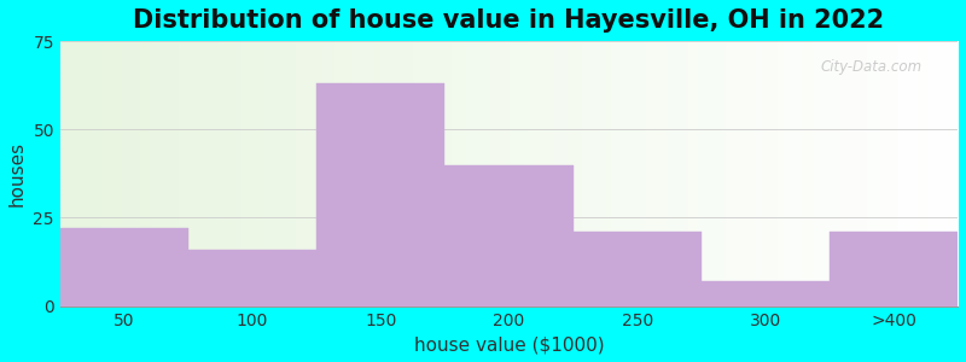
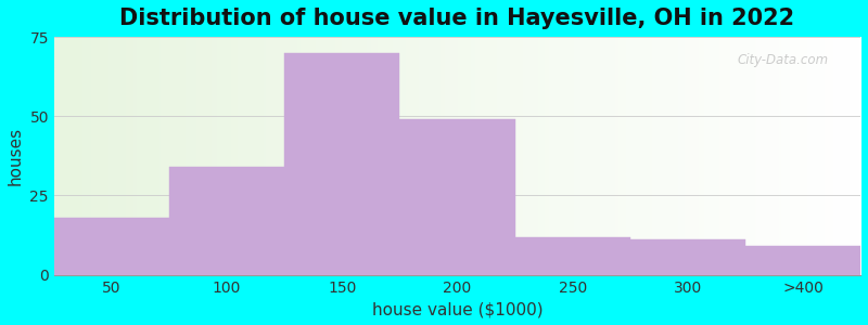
50: 22 -> 18
100: 16 -> 34
150: 63 -> 70
200: 40 -> 49
250: 21 -> 12
300: 7 -> 11
>400: 21 -> 9
